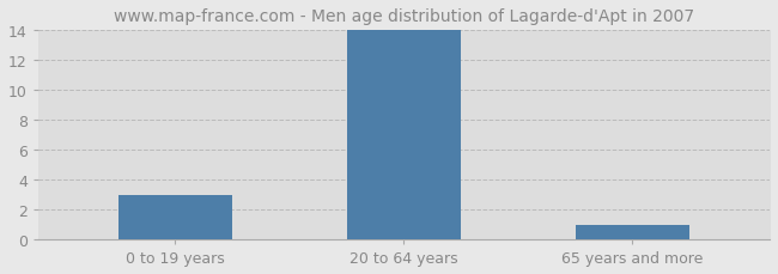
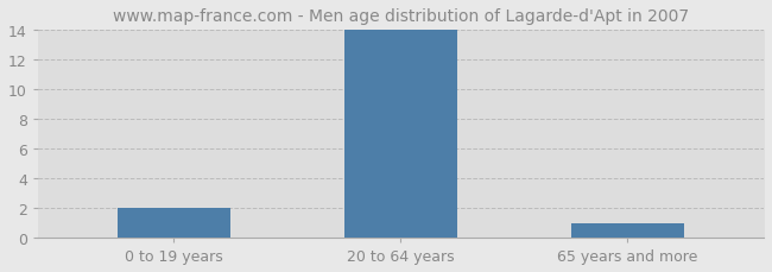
0 to 19 years: 3 -> 2
